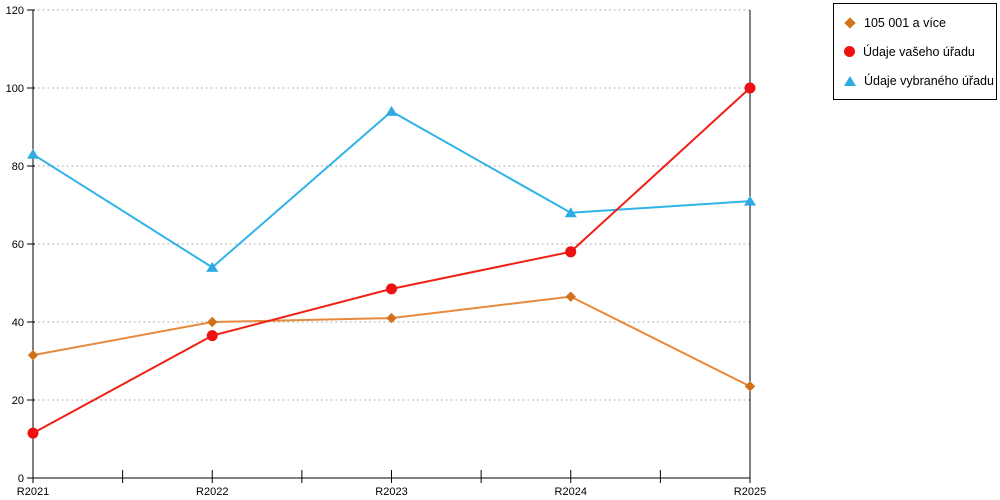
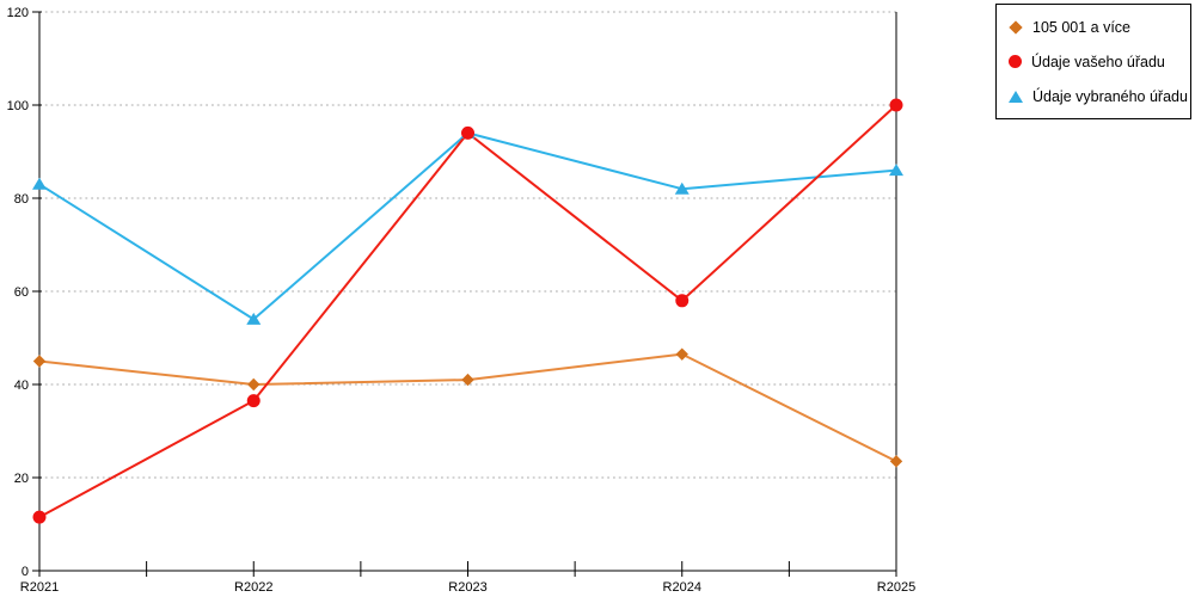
105 001 a více/R2021: 32 -> 45
Údaje vašeho úřadu/R2023: 48 -> 94
Údaje vybraného úřadu/R2024: 68 -> 82
Údaje vybraného úřadu/R2025: 71 -> 86
